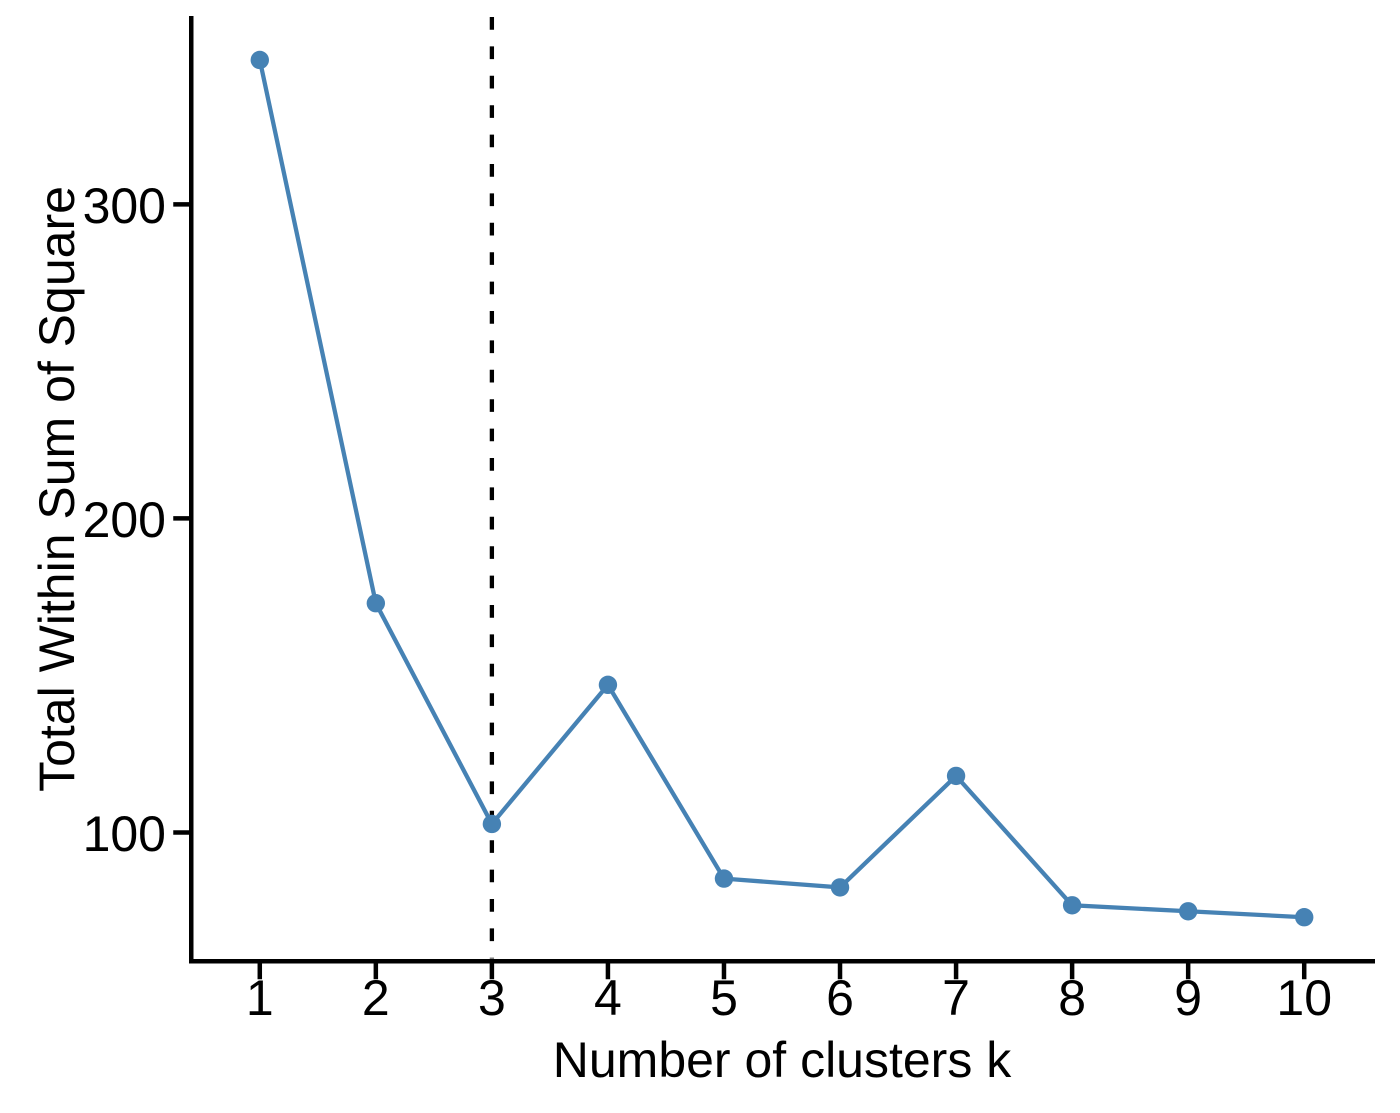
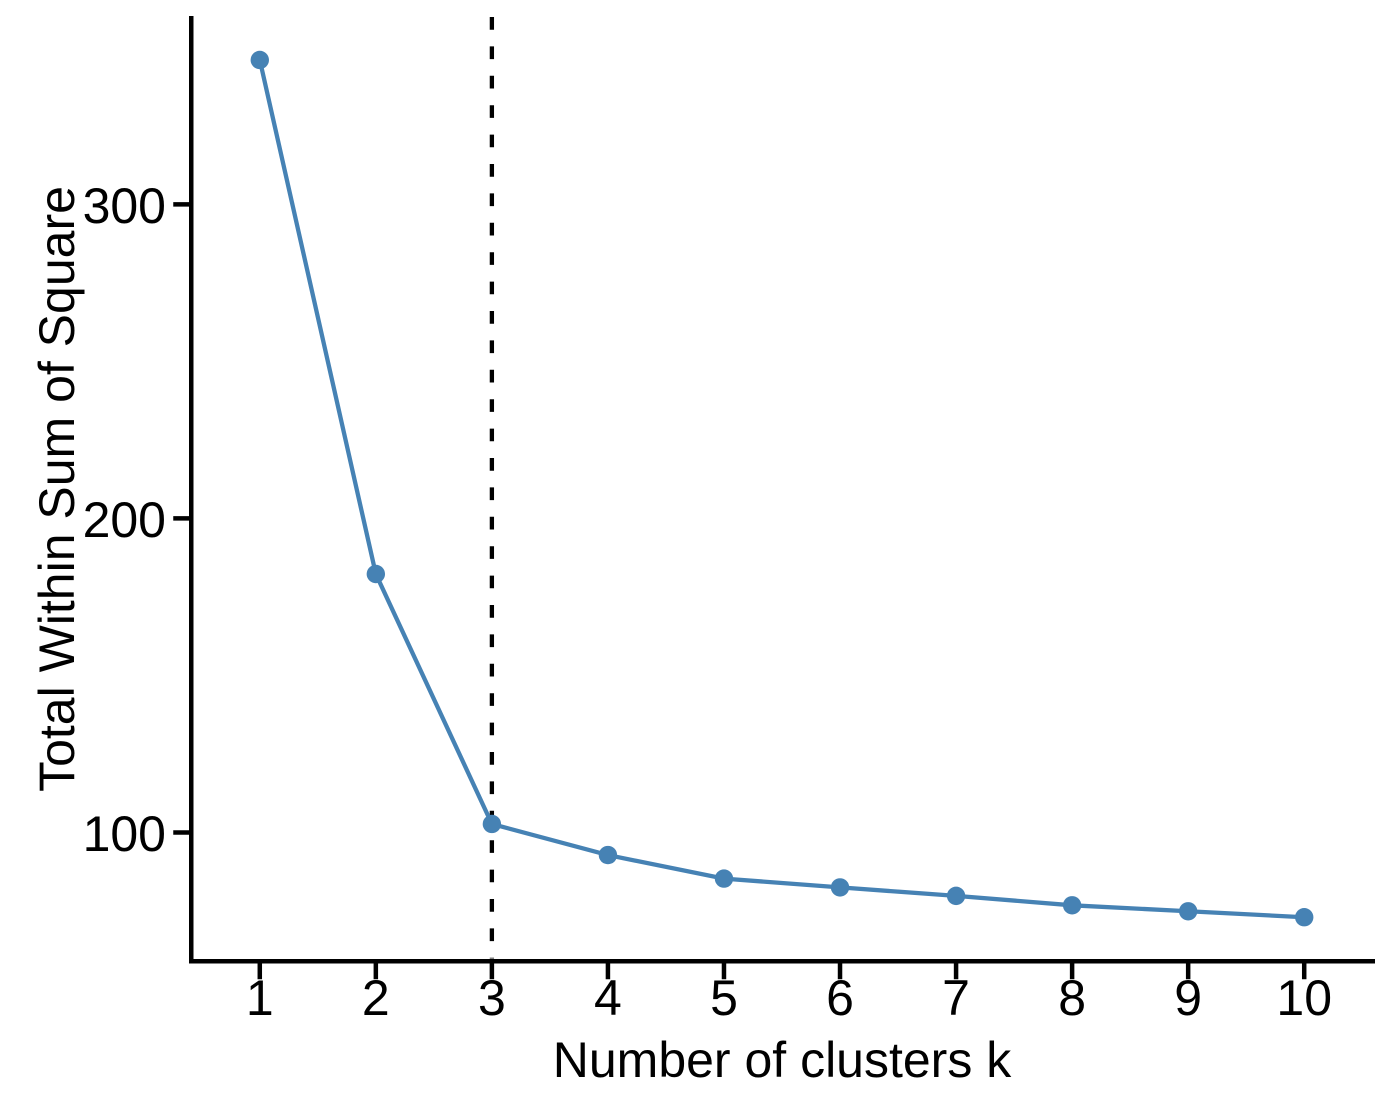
2: 173 -> 182
4: 147 -> 93
7: 118 -> 80
